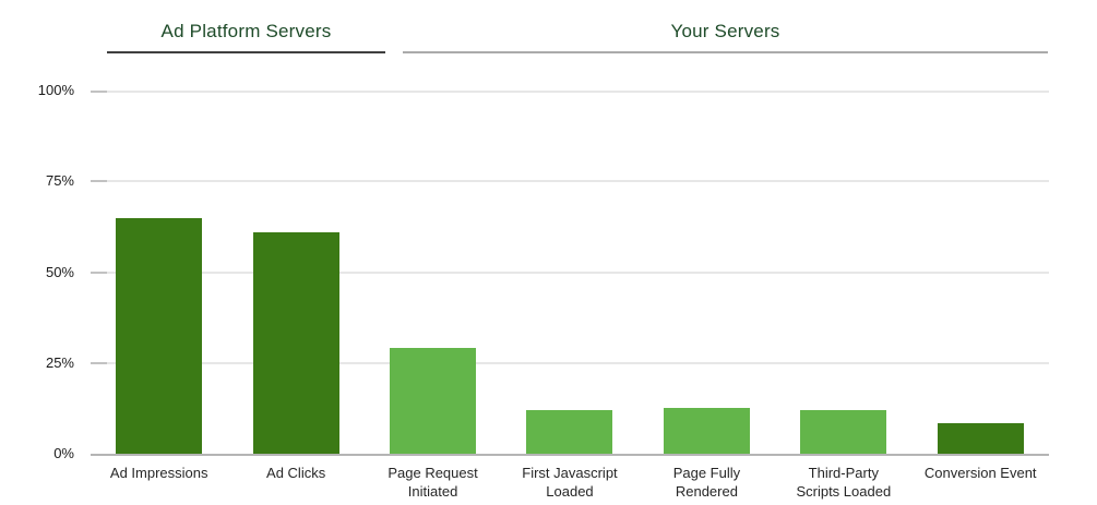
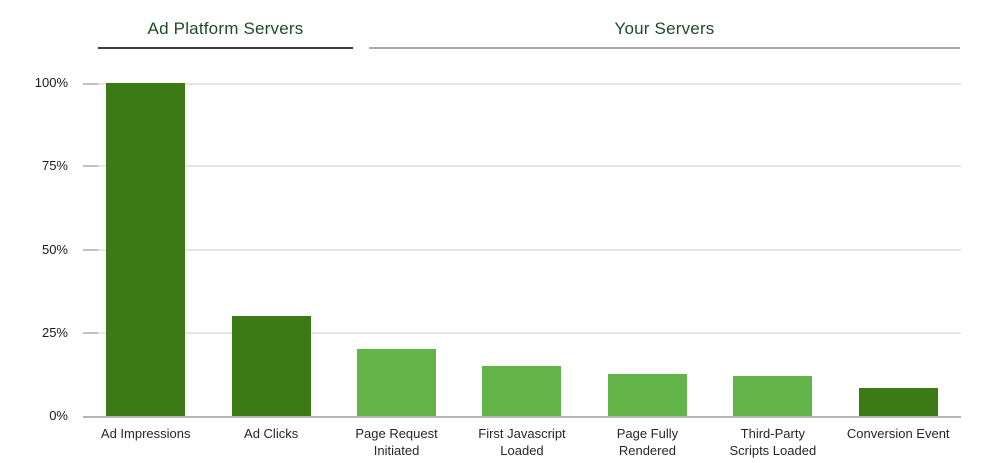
Ad Impressions: 65% -> 100%
Ad Clicks: 61% -> 30%
Page Request Initiated: 29% -> 20%
First Javascript Loaded: 12% -> 15%
